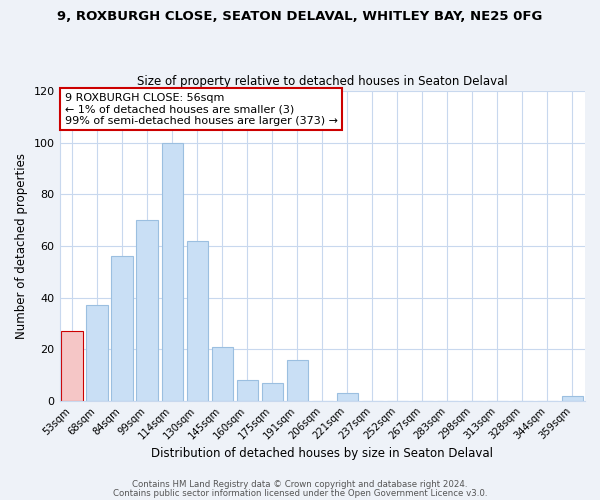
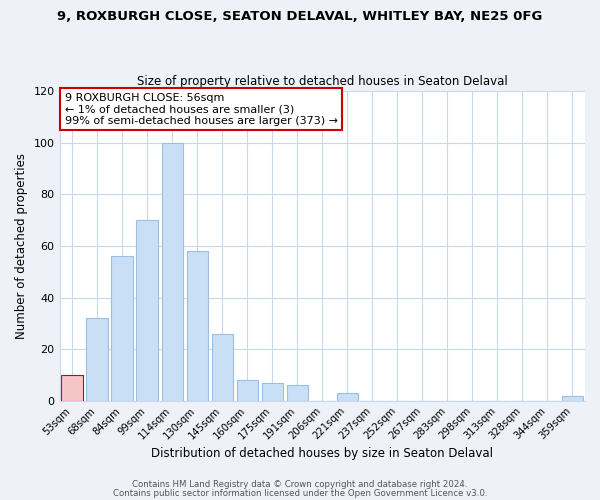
53sqm: 27 -> 10
68sqm: 37 -> 32
130sqm: 62 -> 58
145sqm: 21 -> 26
191sqm: 16 -> 6
